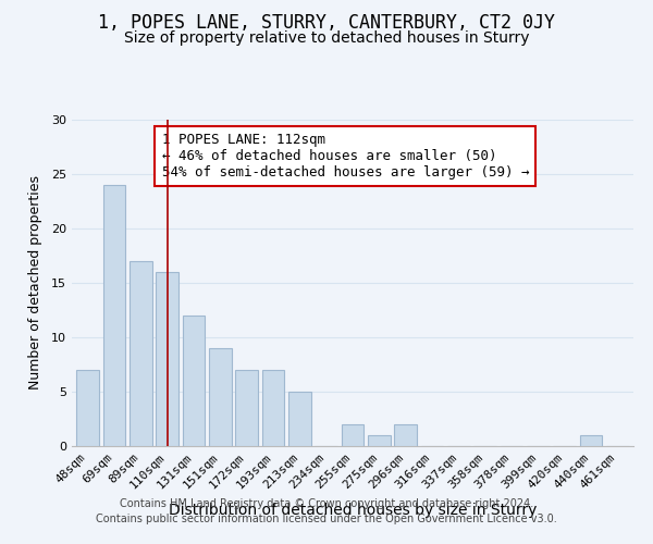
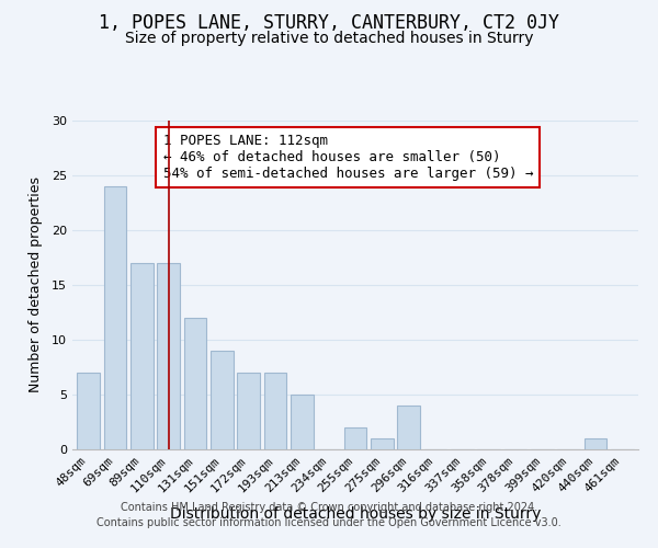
110sqm: 16 -> 17
296sqm: 2 -> 4
